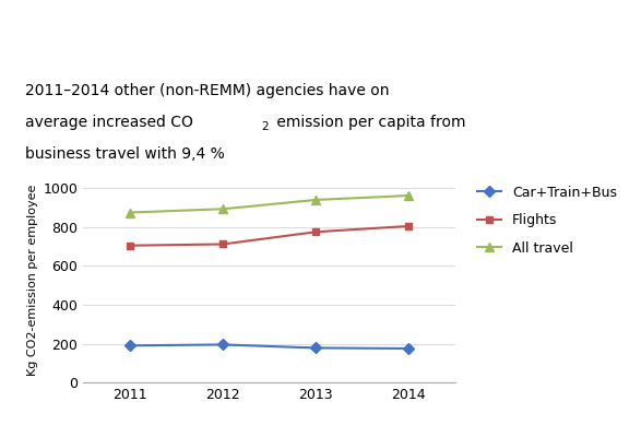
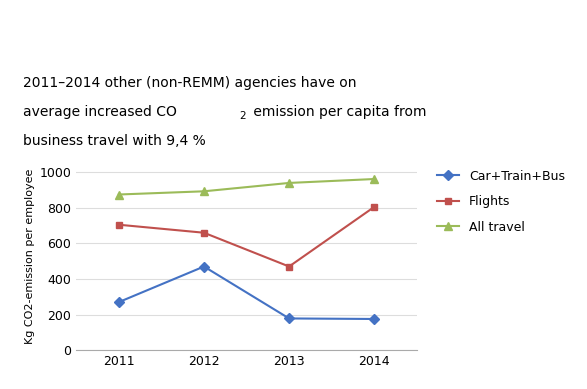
Car+Train+Bus/2011: 190 -> 270
Car+Train+Bus/2012: 200 -> 470
Flights/2012: 710 -> 660
Flights/2013: 780 -> 470
